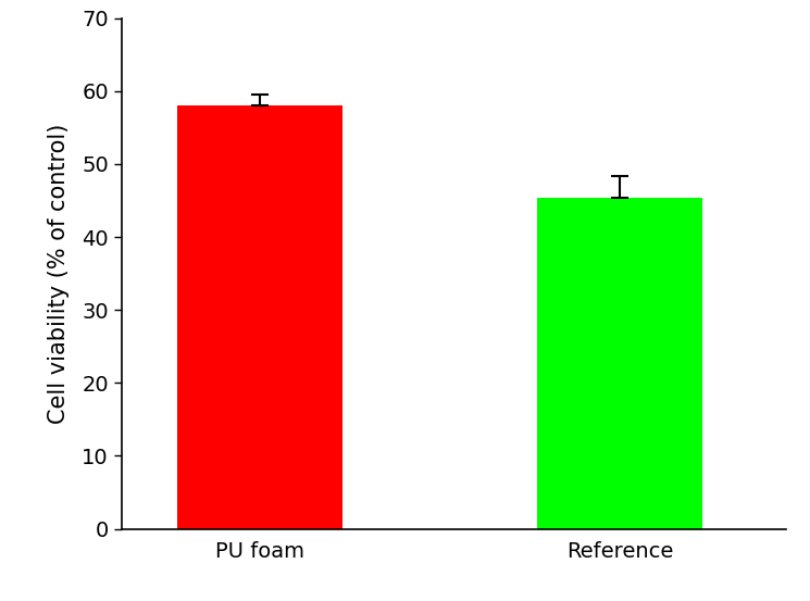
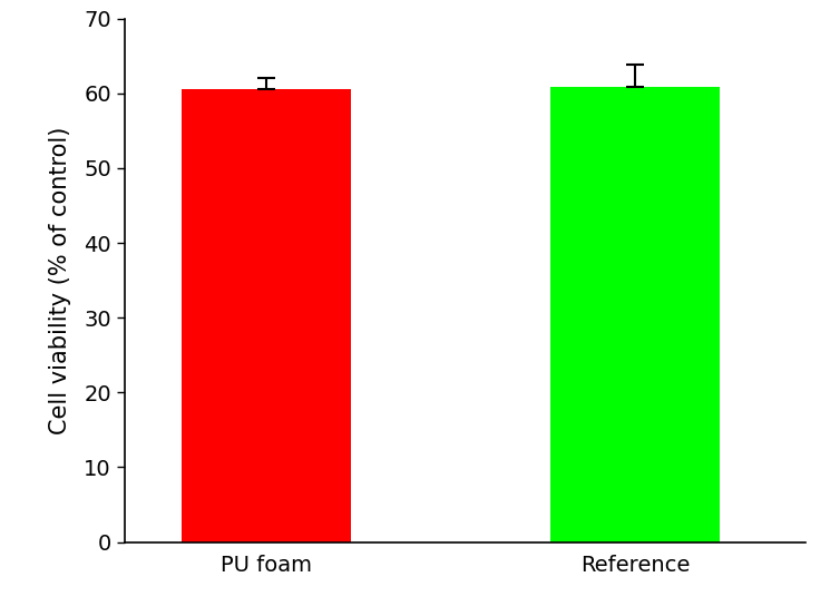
PU foam: 58.0 -> 60.5
Reference: 45.4 -> 60.8
